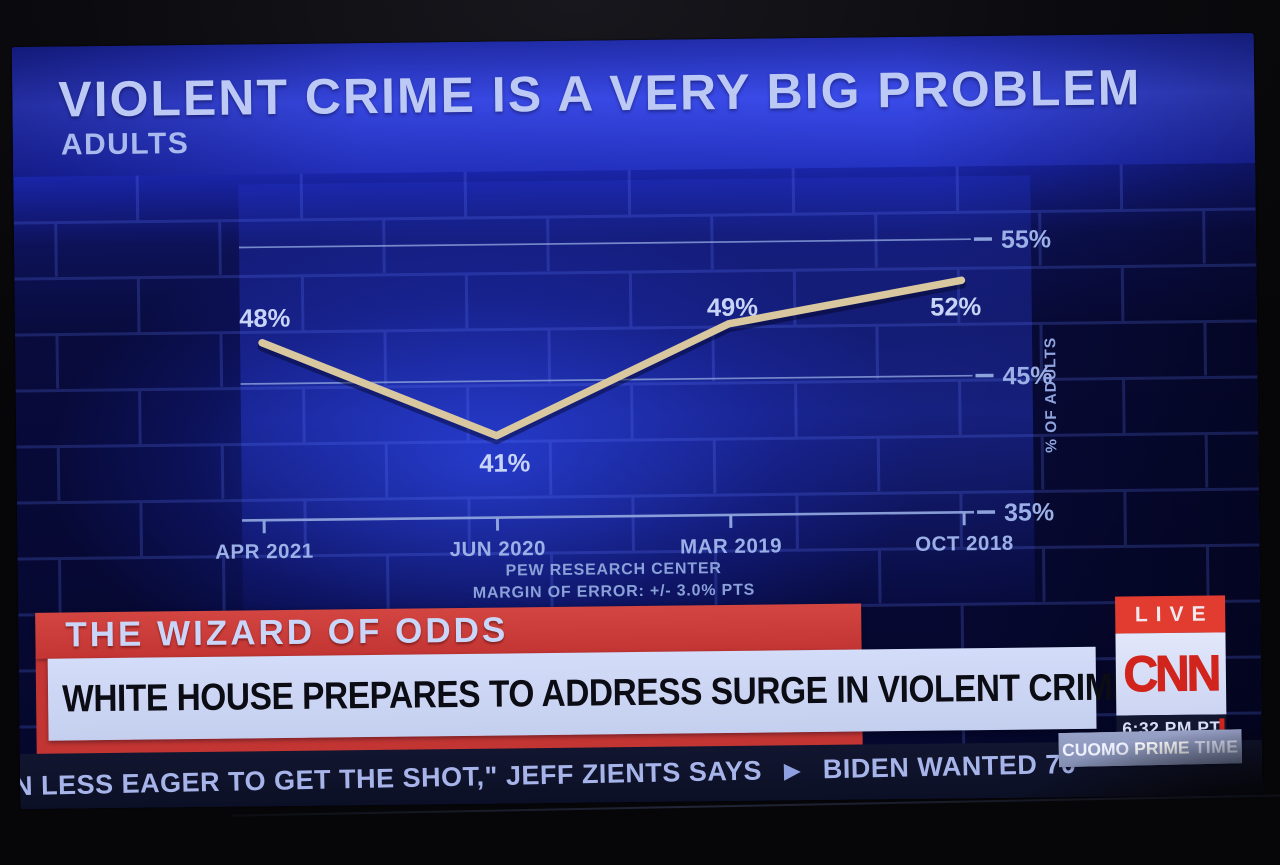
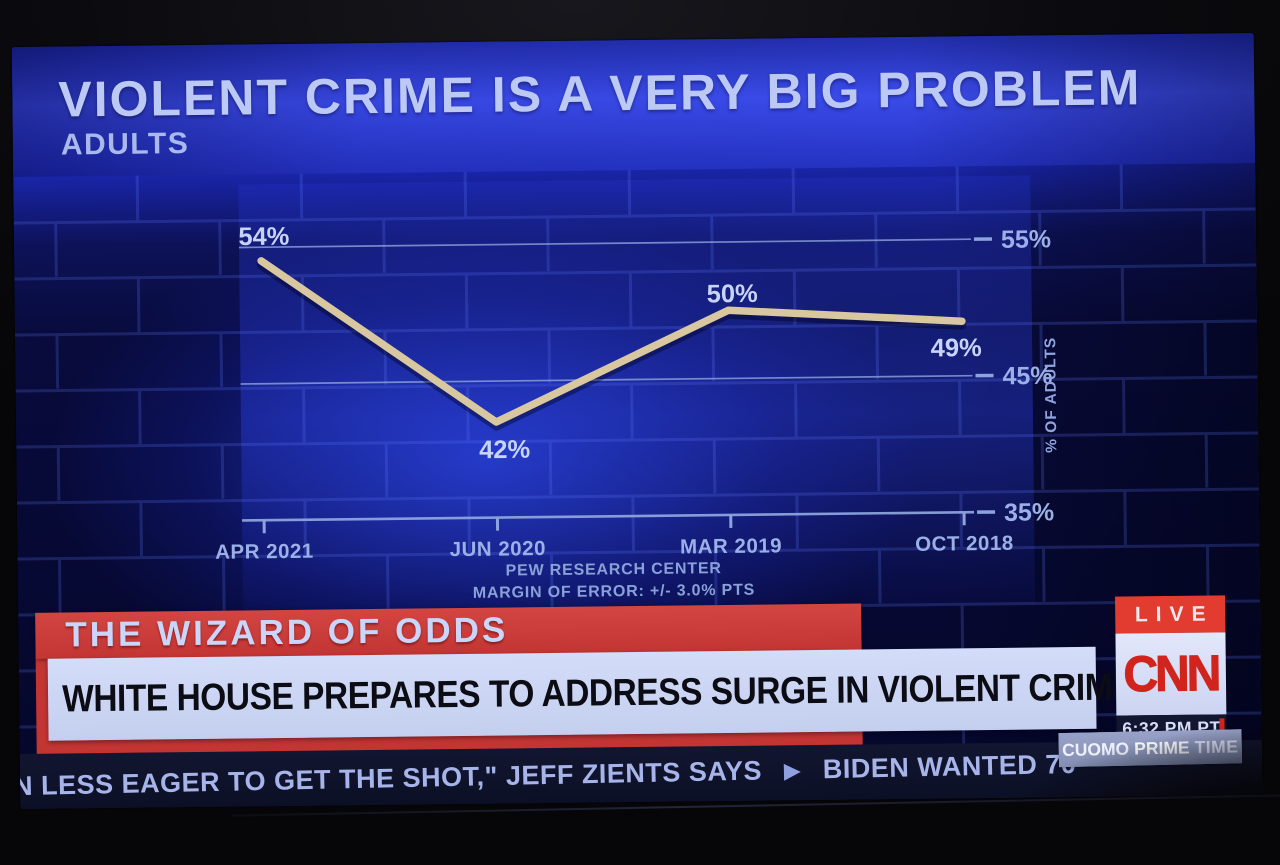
APR 2021: 48% -> 54%
JUN 2020: 41% -> 42%
MAR 2019: 49% -> 50%
OCT 2018: 52% -> 49%
